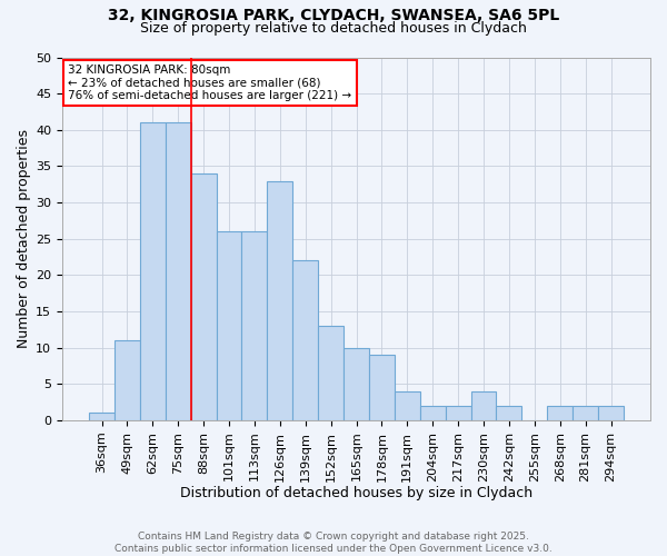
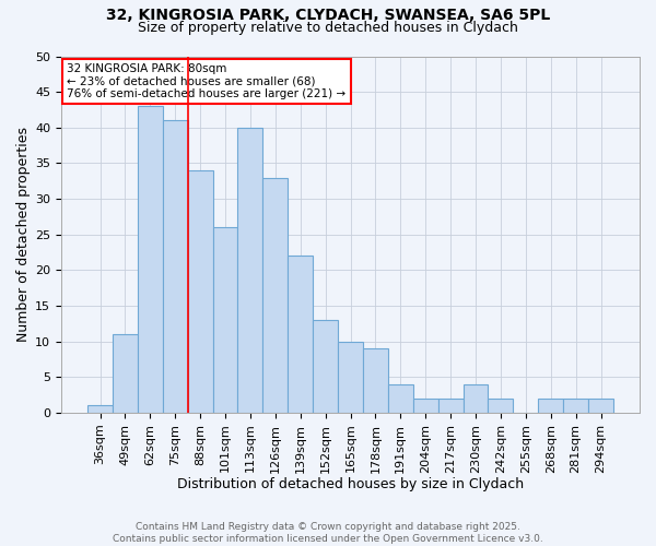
62sqm: 41 -> 43
113sqm: 26 -> 40
